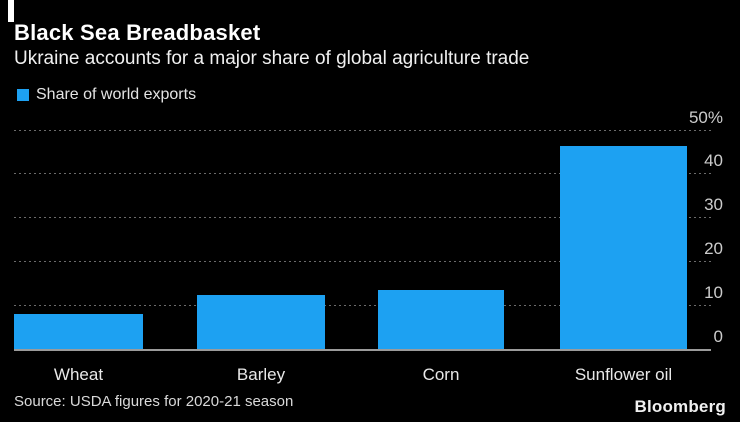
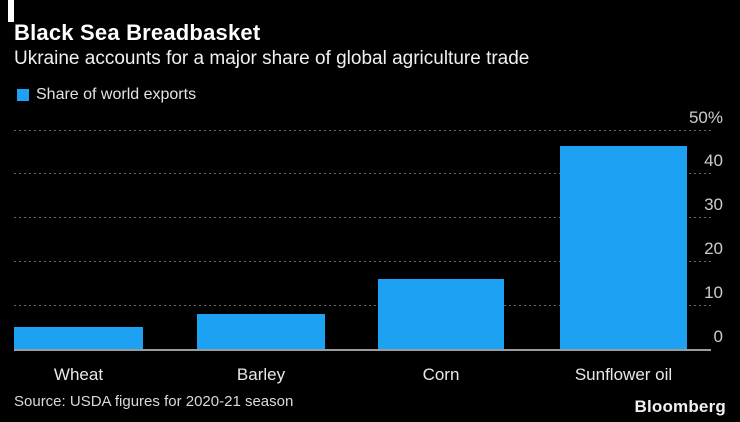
Wheat: 8% -> 5%
Barley: 12% -> 8%
Corn: 13% -> 16%
